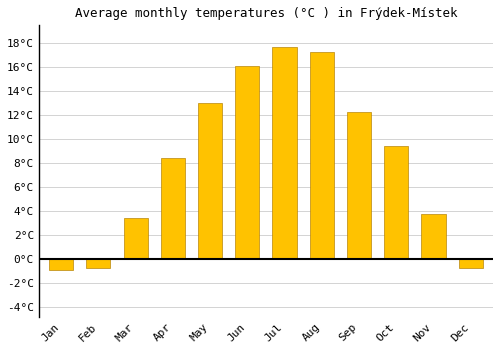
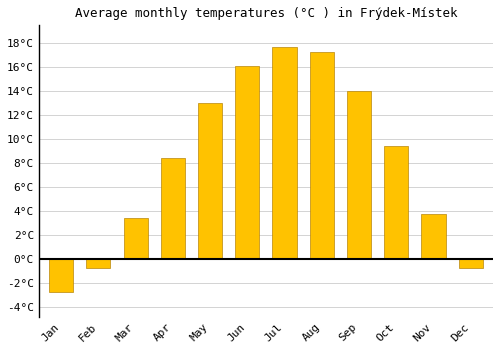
Jan: -0.9°C -> -2.7°C
Sep: 12.3°C -> 14.0°C
